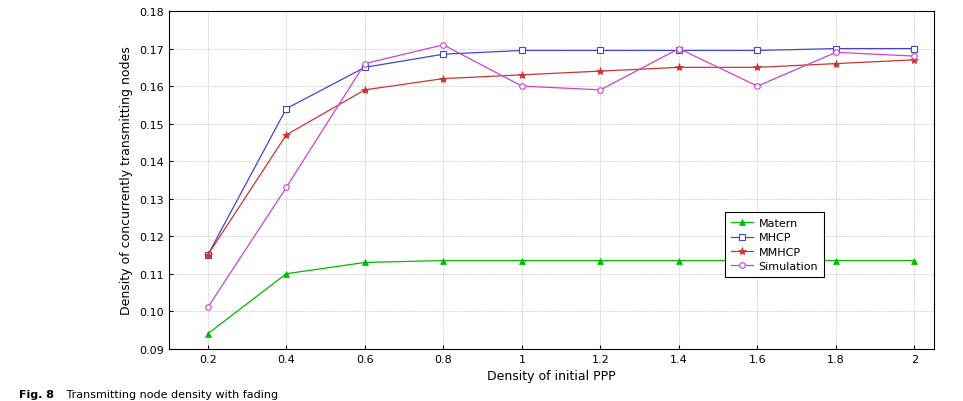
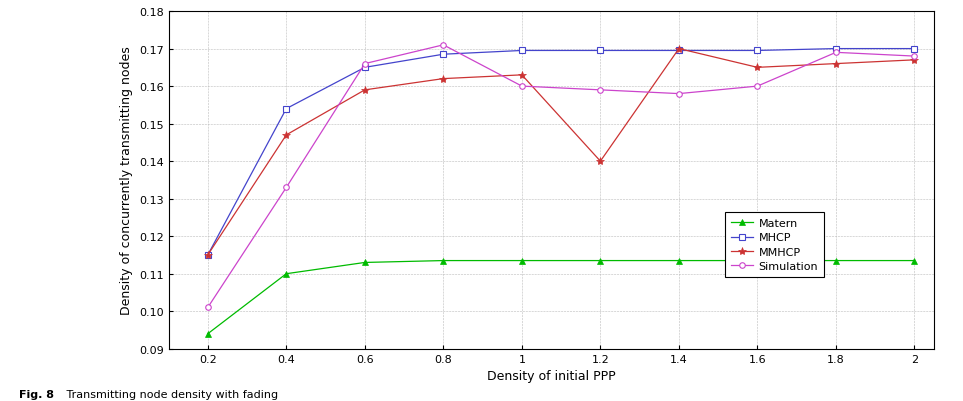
MMHCP/1.2: 0.164 -> 0.140
MMHCP/1.4: 0.165 -> 0.170
Simulation/1.4: 0.170 -> 0.158
